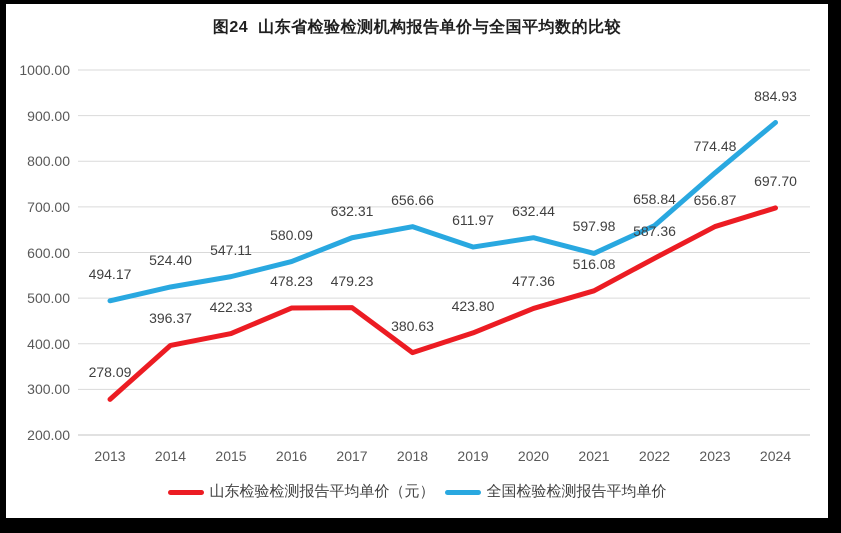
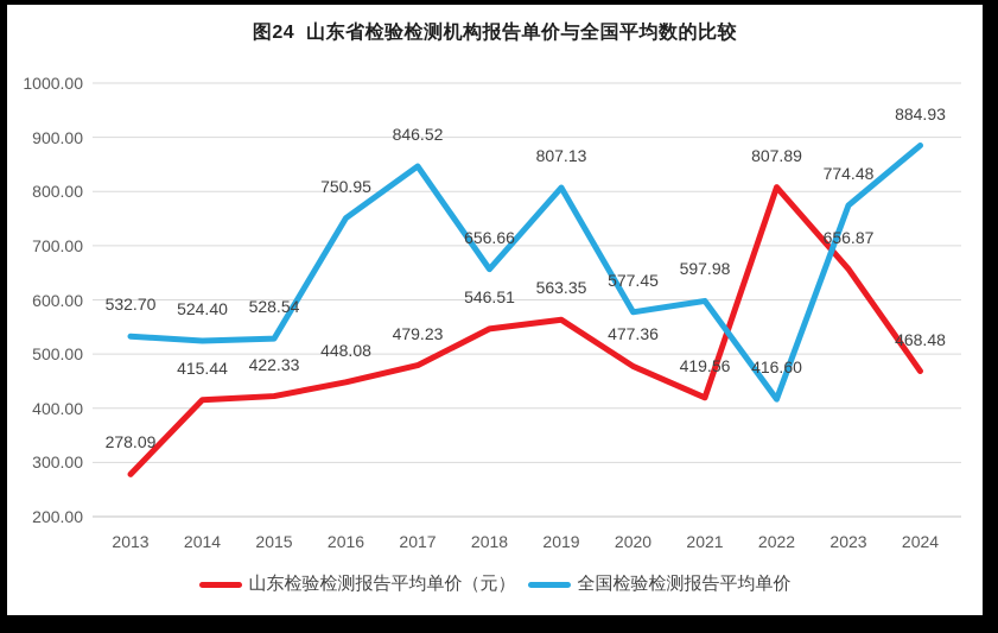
全国检验检测报告平均单价/2013: 494.17 -> 532.70
山东检验检测报告平均单价（元）/2014: 396.37 -> 415.44
全国检验检测报告平均单价/2015: 547.11 -> 528.54
山东检验检测报告平均单价（元）/2016: 478.23 -> 448.08
全国检验检测报告平均单价/2016: 580.09 -> 750.95
全国检验检测报告平均单价/2017: 632.31 -> 846.52
山东检验检测报告平均单价（元）/2018: 380.63 -> 546.51
山东检验检测报告平均单价（元）/2019: 423.80 -> 563.35
全国检验检测报告平均单价/2019: 611.97 -> 807.13
全国检验检测报告平均单价/2020: 632.44 -> 577.45
山东检验检测报告平均单价（元）/2021: 516.08 -> 419.56
山东检验检测报告平均单价（元）/2022: 587.36 -> 807.89
全国检验检测报告平均单价/2022: 658.84 -> 416.60
山东检验检测报告平均单价（元）/2024: 697.70 -> 468.48
